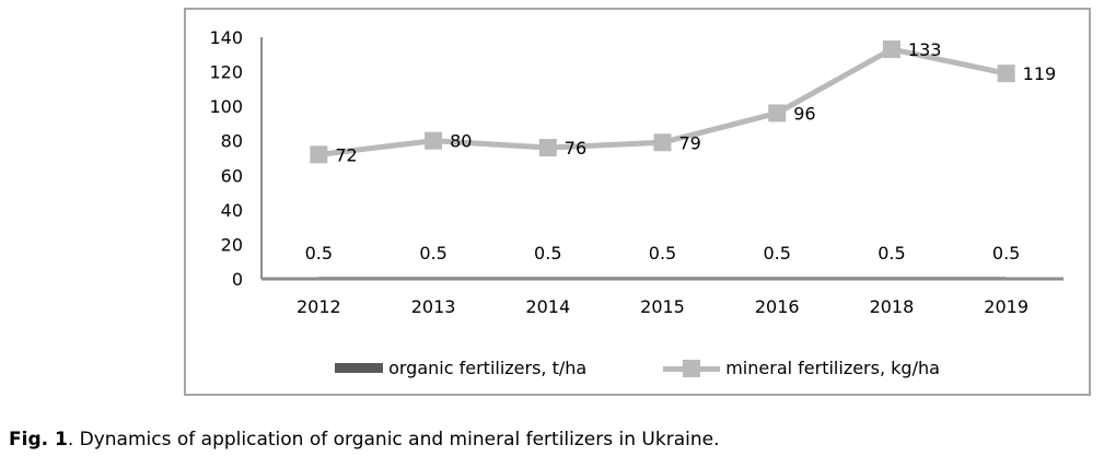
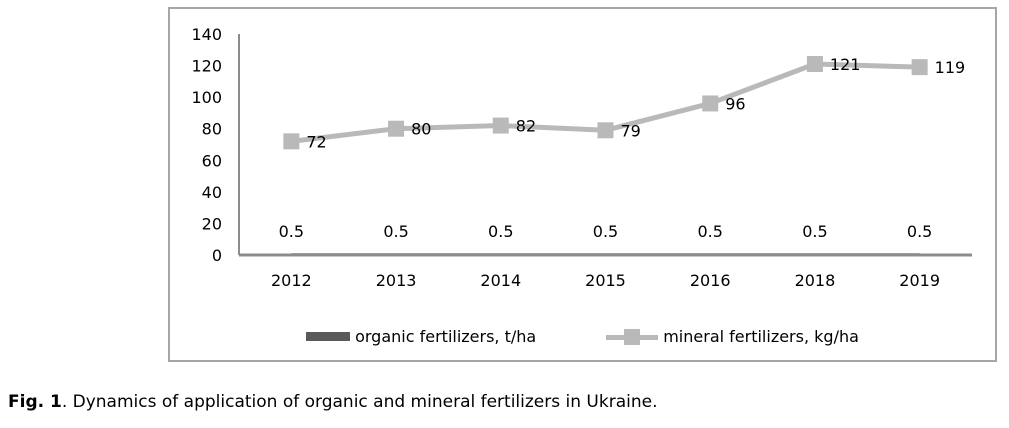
mineral fertilizers, kg/ha/2014: 76 -> 82
mineral fertilizers, kg/ha/2018: 133 -> 121
